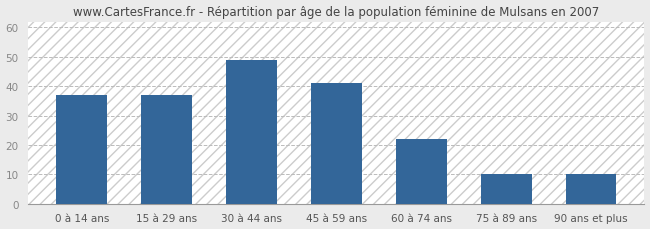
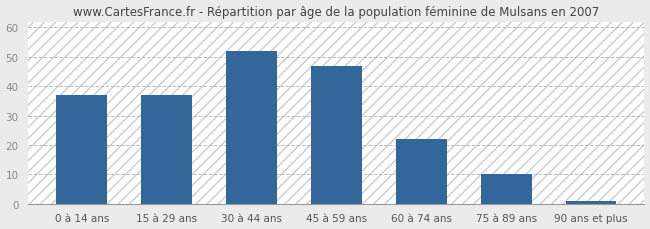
30 à 44 ans: 49 -> 52
45 à 59 ans: 41 -> 47
90 ans et plus: 10 -> 1
